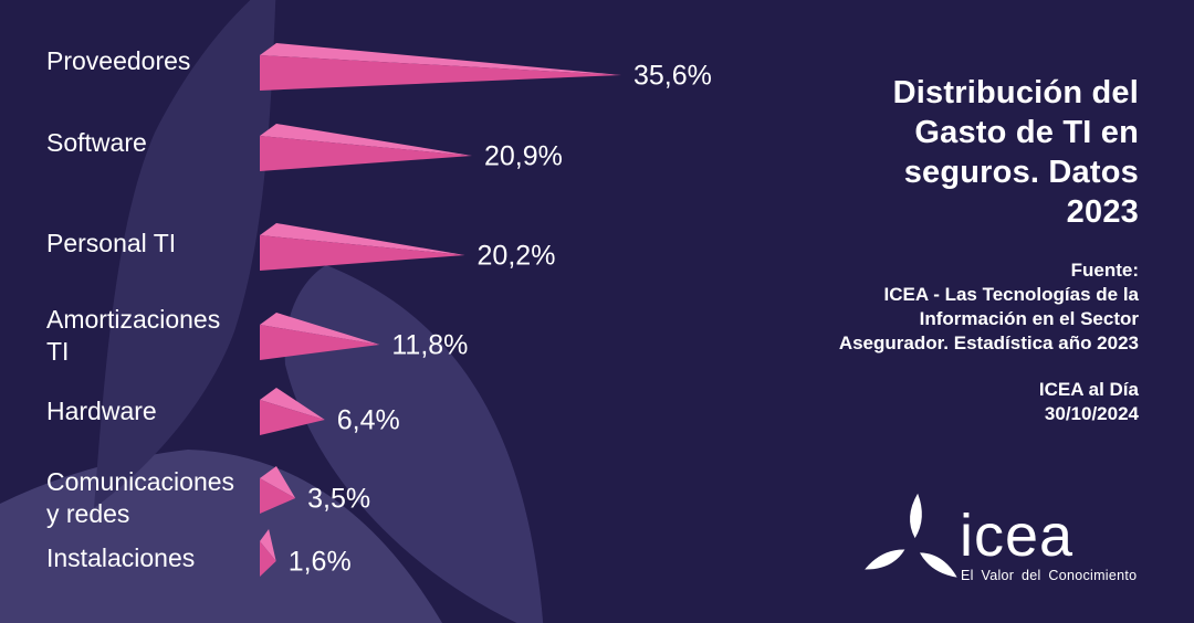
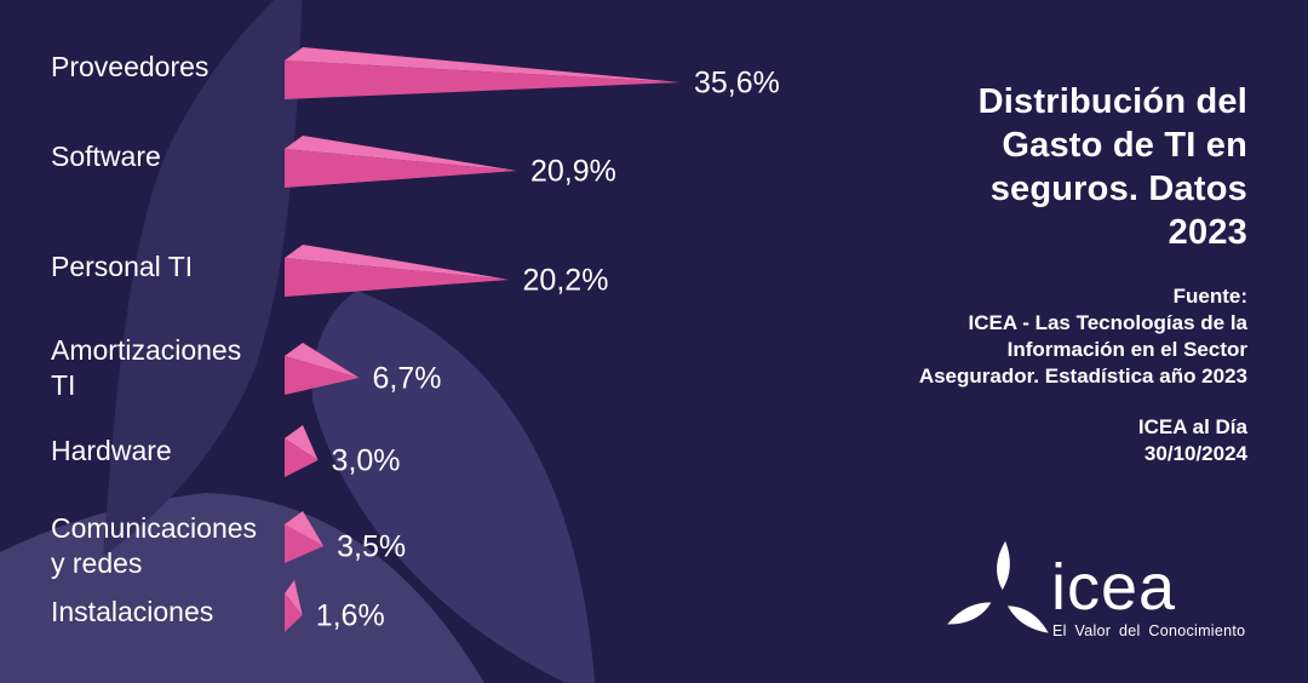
Amortizaciones TI: 11,8% -> 6,7%
Hardware: 6,4% -> 3,0%
